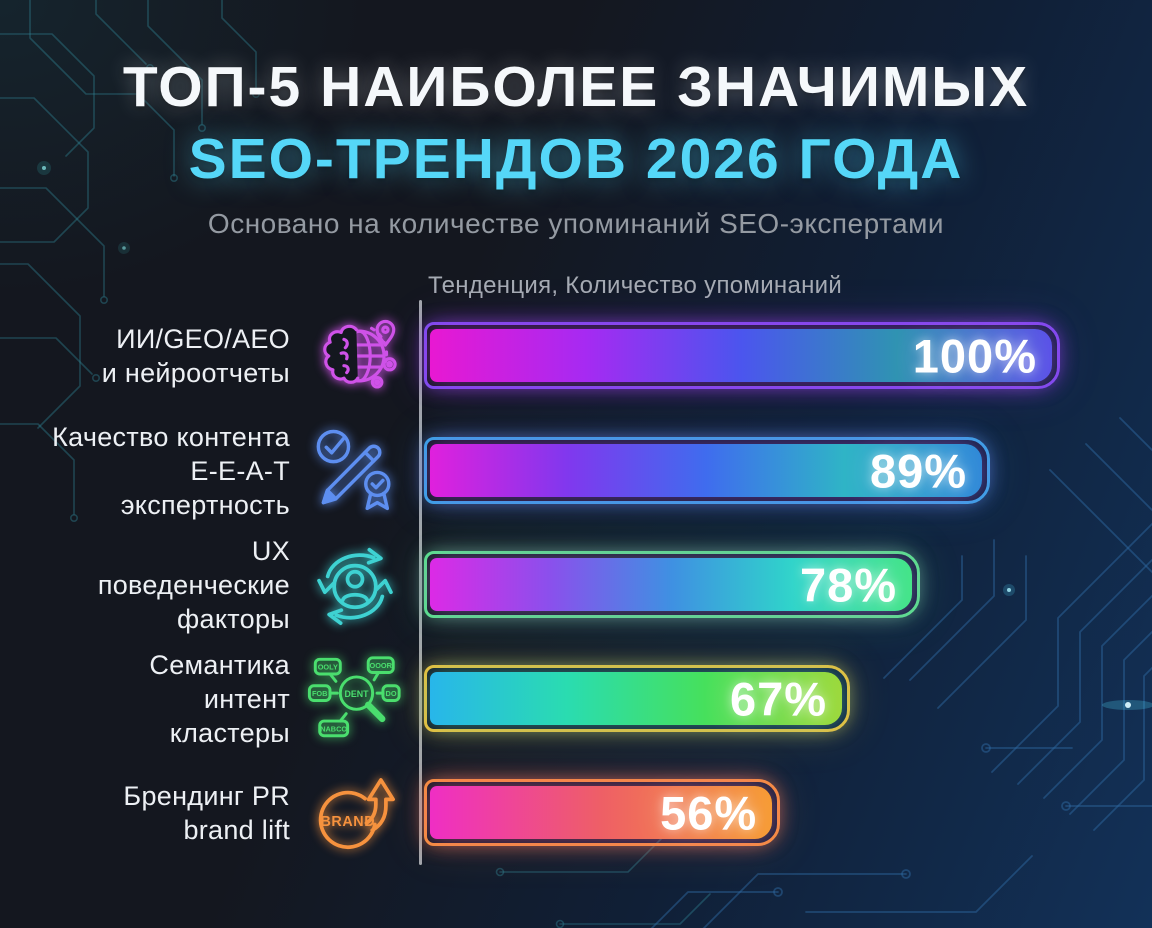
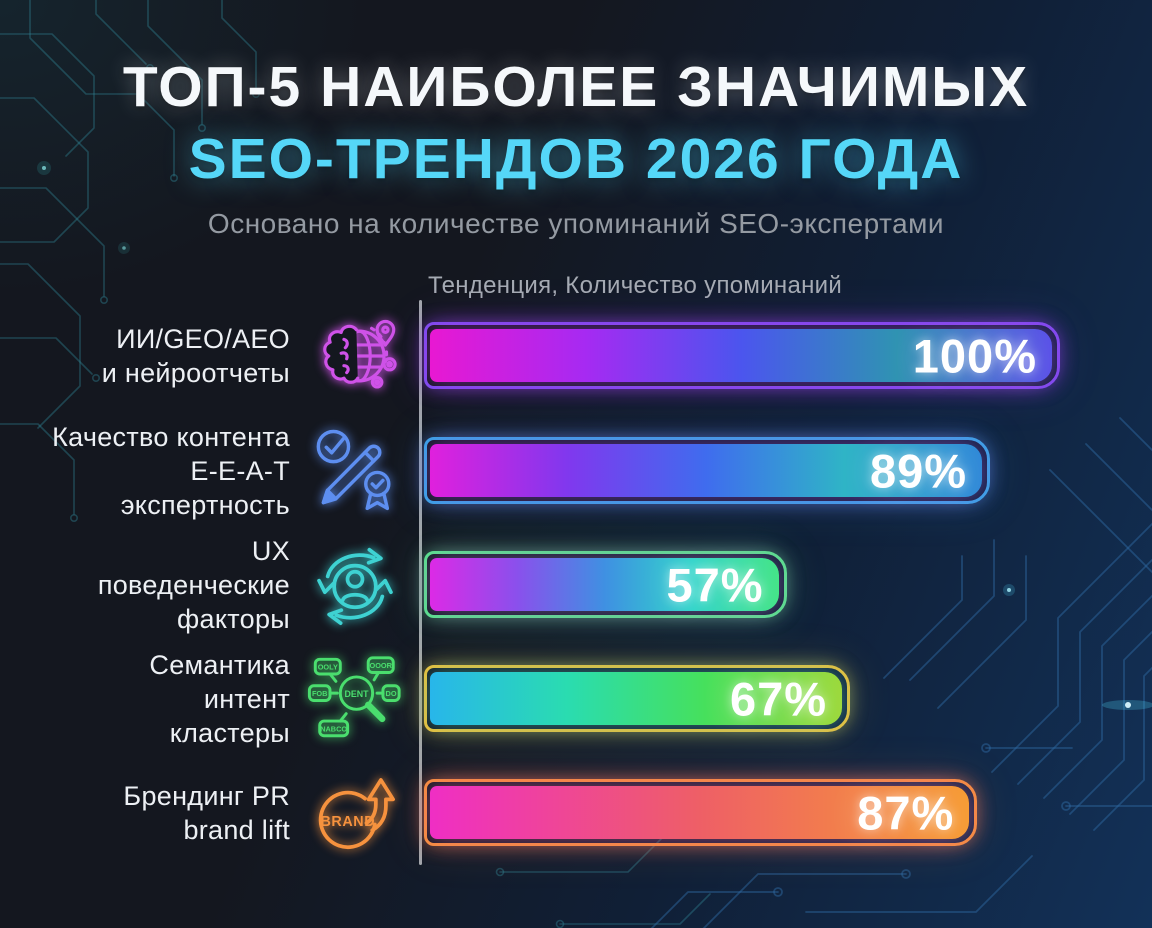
UX поведенческие факторы: 78% -> 57%
Брендинг PR brand lift: 56% -> 87%
